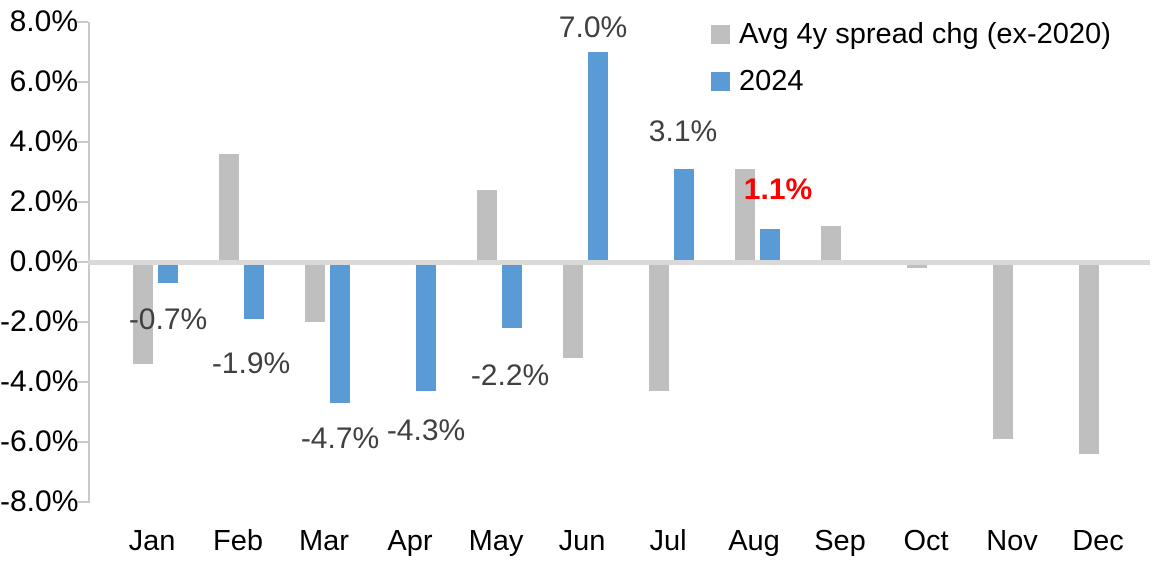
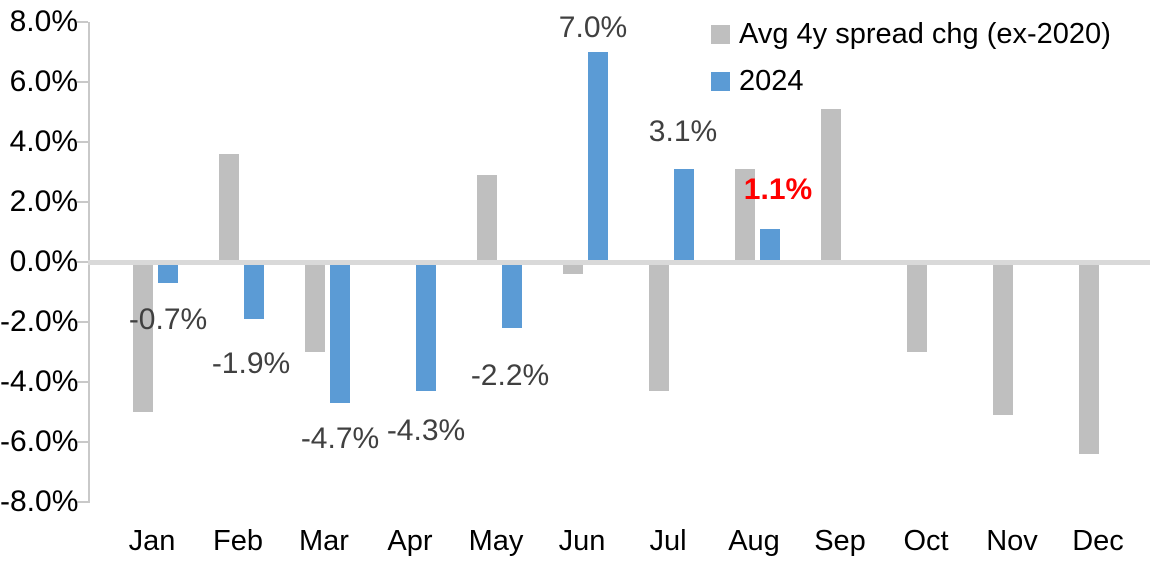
Avg 4y spread chg (ex-2020)/Jan: -3.4% -> -5.0%
Avg 4y spread chg (ex-2020)/Mar: -2.0% -> -3.0%
Avg 4y spread chg (ex-2020)/May: 2.4% -> 2.9%
Avg 4y spread chg (ex-2020)/Jun: -3.2% -> -0.4%
Avg 4y spread chg (ex-2020)/Sep: 1.2% -> 5.1%
Avg 4y spread chg (ex-2020)/Oct: -0.2% -> -3.0%
Avg 4y spread chg (ex-2020)/Nov: -5.9% -> -5.1%
